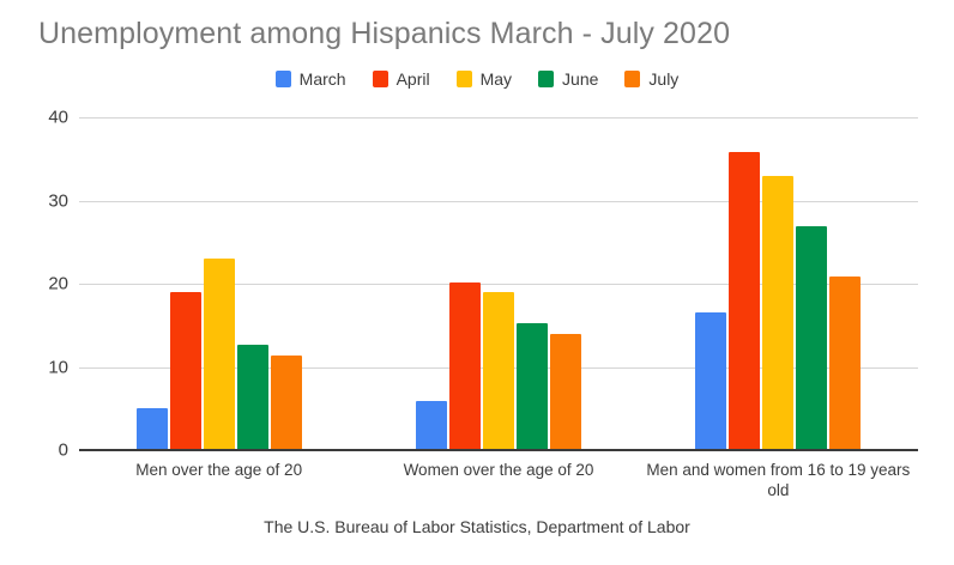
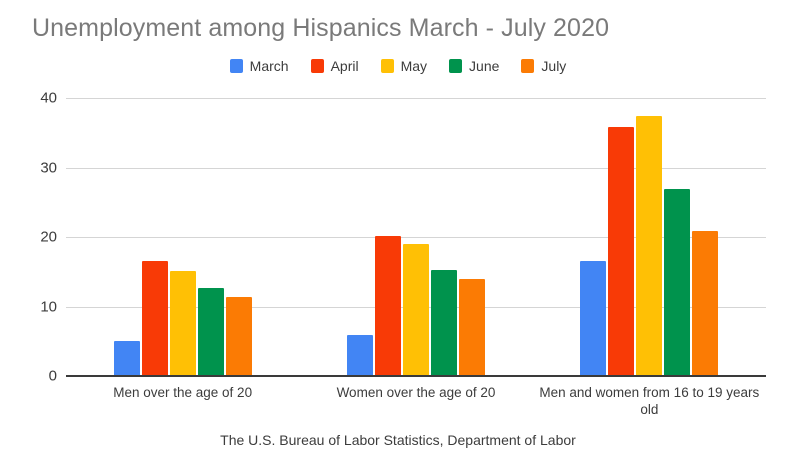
April/Men over the age of 20: 19 -> 17
May/Men over the age of 20: 23 -> 15
May/Men and women from 16 to 19 years old: 33 -> 37
